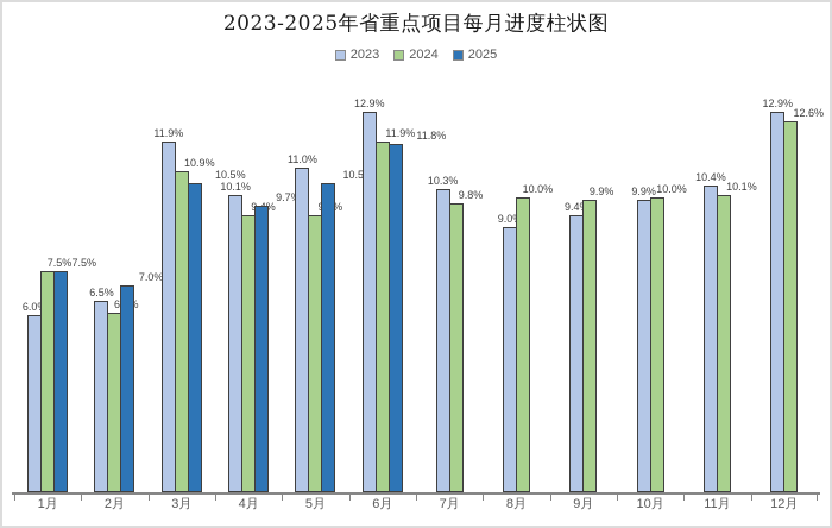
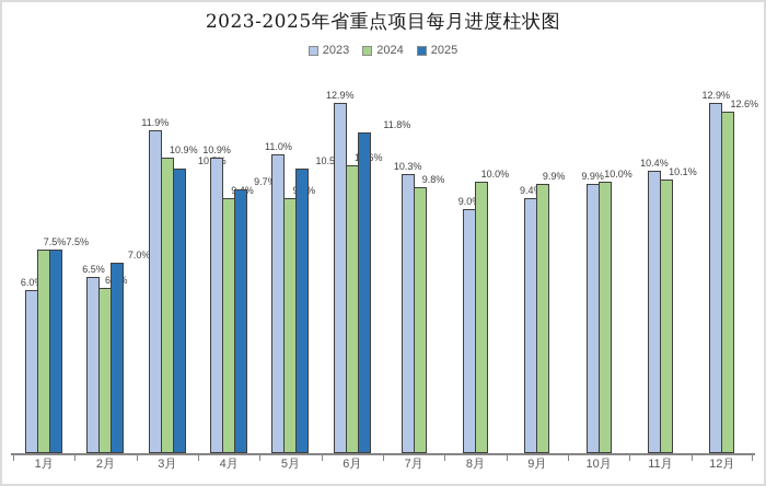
2023/4月: 10.1% -> 10.9%
2024/6月: 11.9% -> 10.6%
